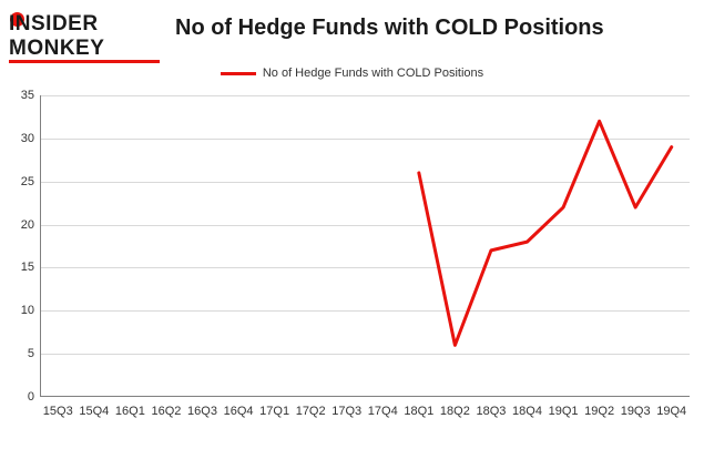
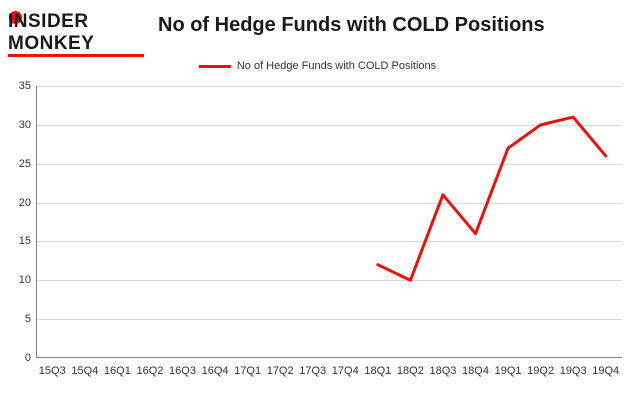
18Q1: 26 -> 12
18Q2: 6 -> 10
18Q3: 17 -> 21
18Q4: 18 -> 16
19Q1: 22 -> 27
19Q2: 32 -> 30
19Q3: 22 -> 31
19Q4: 29 -> 26
